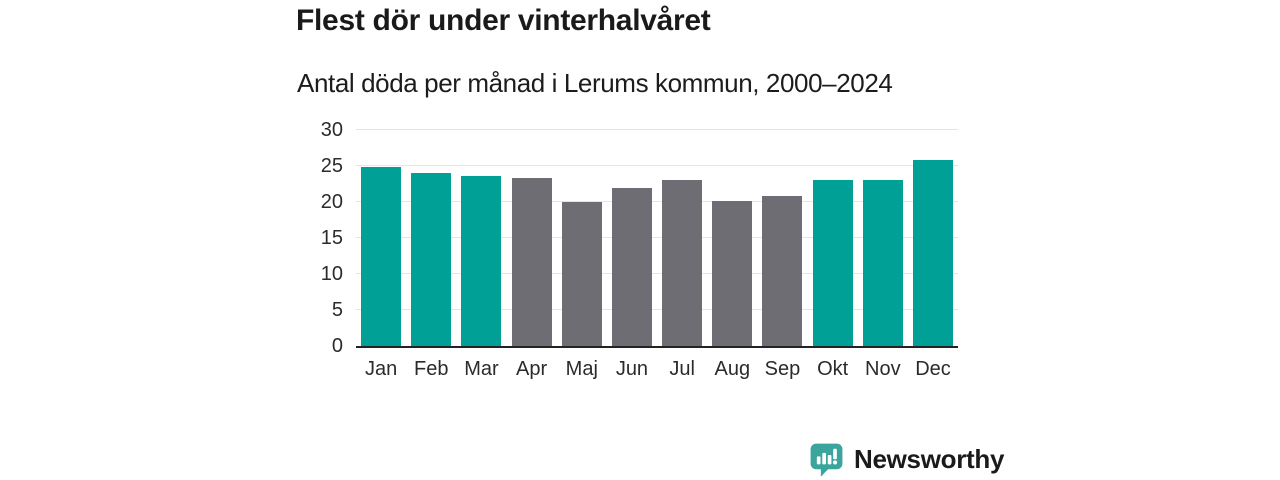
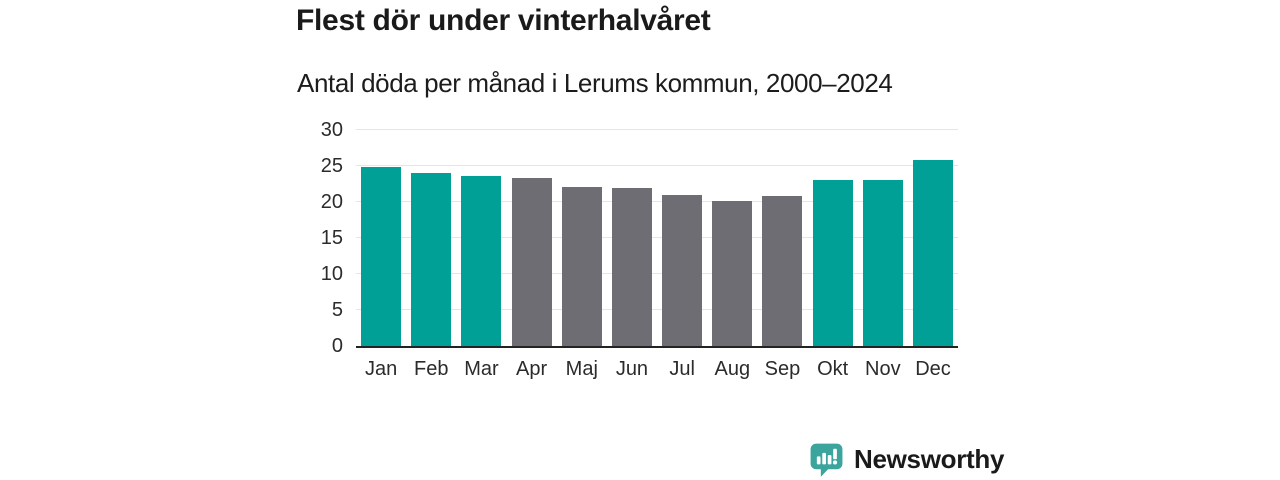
Maj: 20 -> 22
Jul: 23 -> 21
